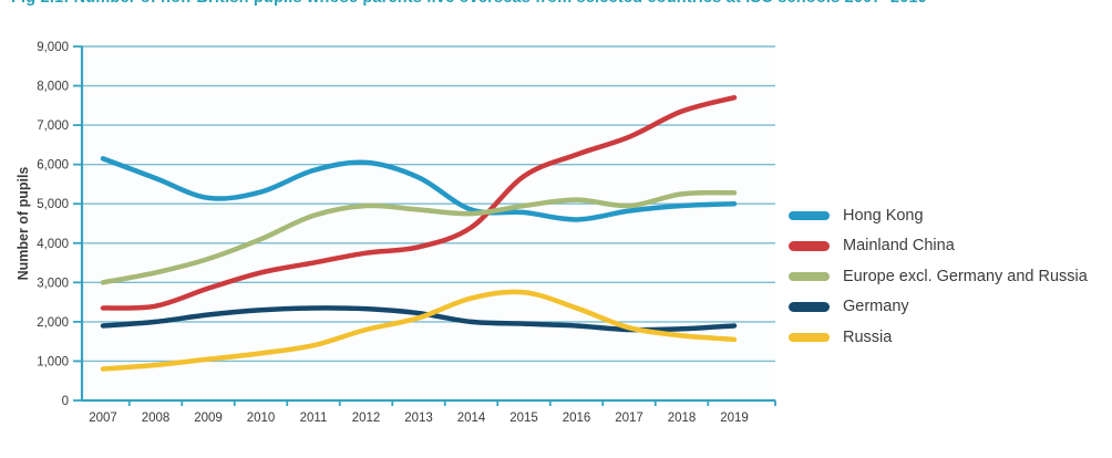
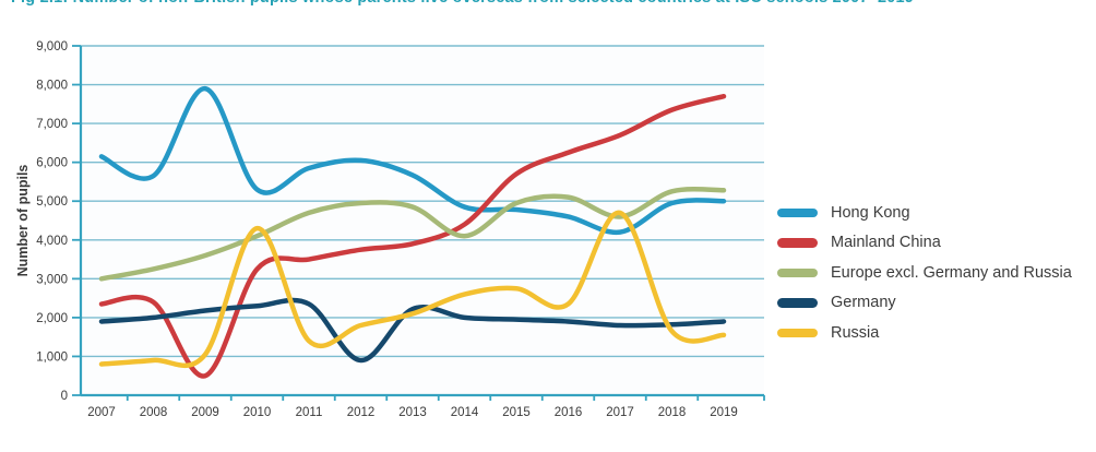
Hong Kong/2009: 5200 -> 7900
Mainland China/2009: 2800 -> 500
Russia/2010: 1200 -> 4300
Germany/2012: 2300 -> 900
Europe excl. Germany and Russia/2014: 4800 -> 4100
Hong Kong/2017: 4800 -> 4200
Europe excl. Germany and Russia/2017: 5000 -> 4600
Russia/2017: 1800 -> 4700
